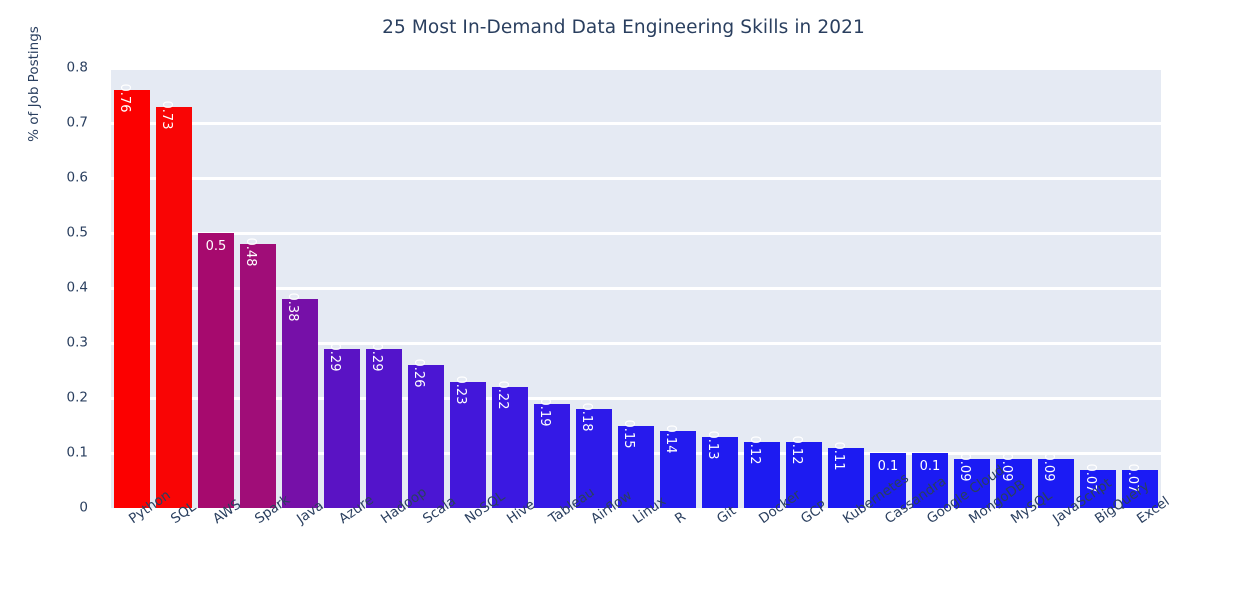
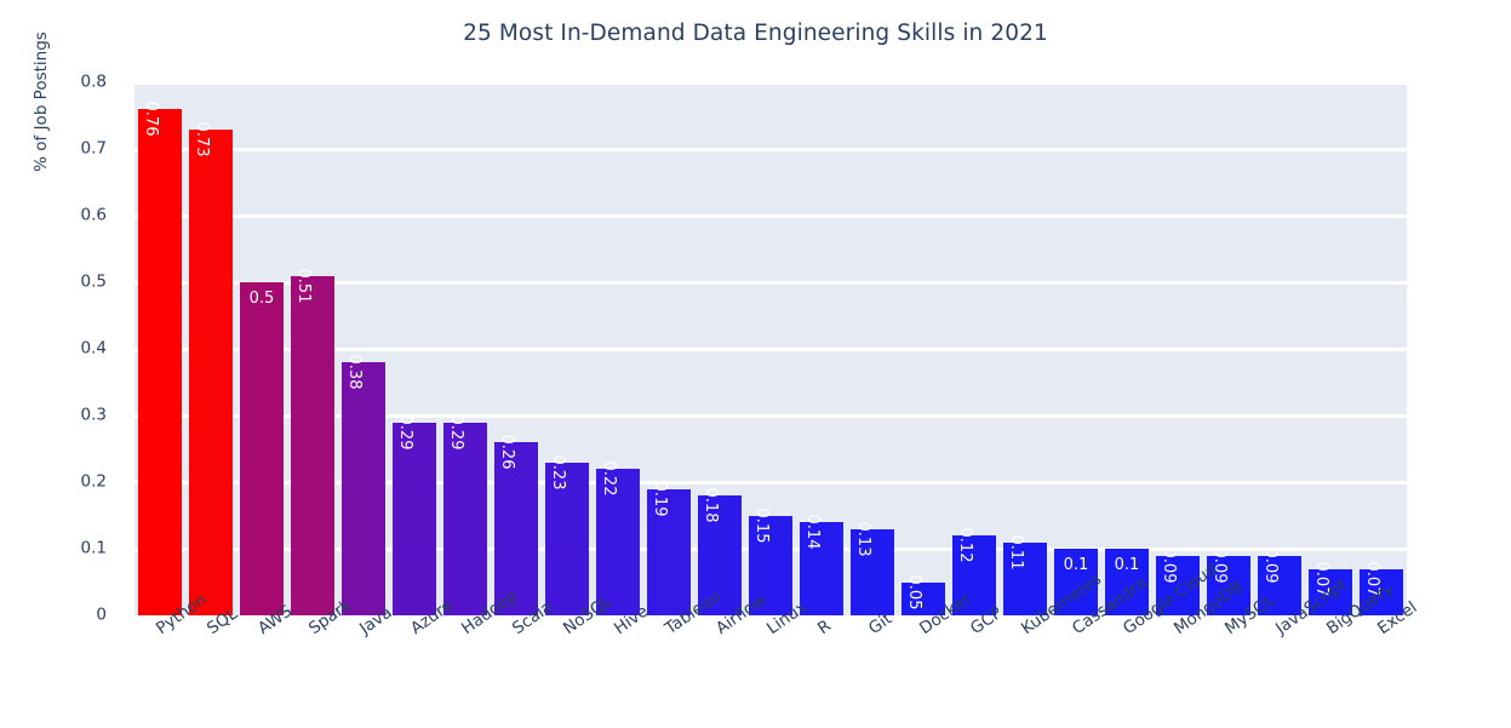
Spark: 0.48 -> 0.51
Docker: 0.12 -> 0.05
